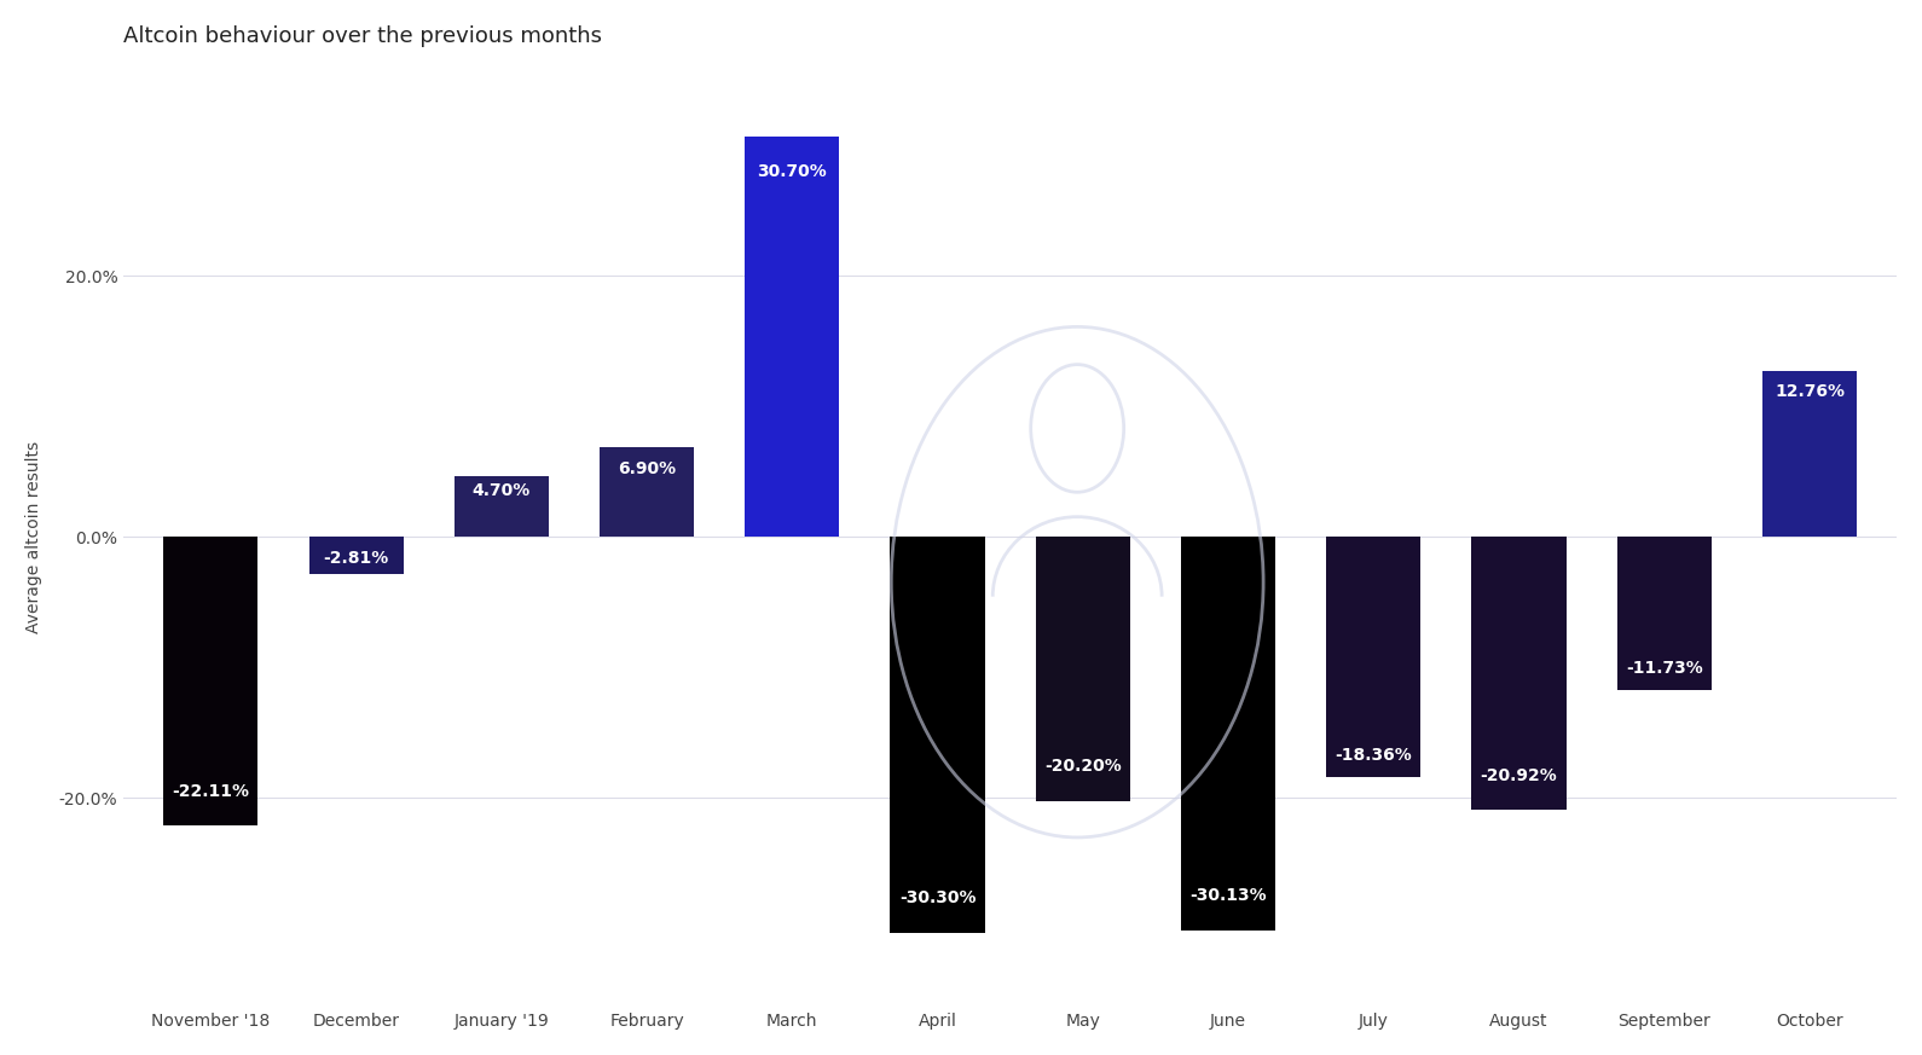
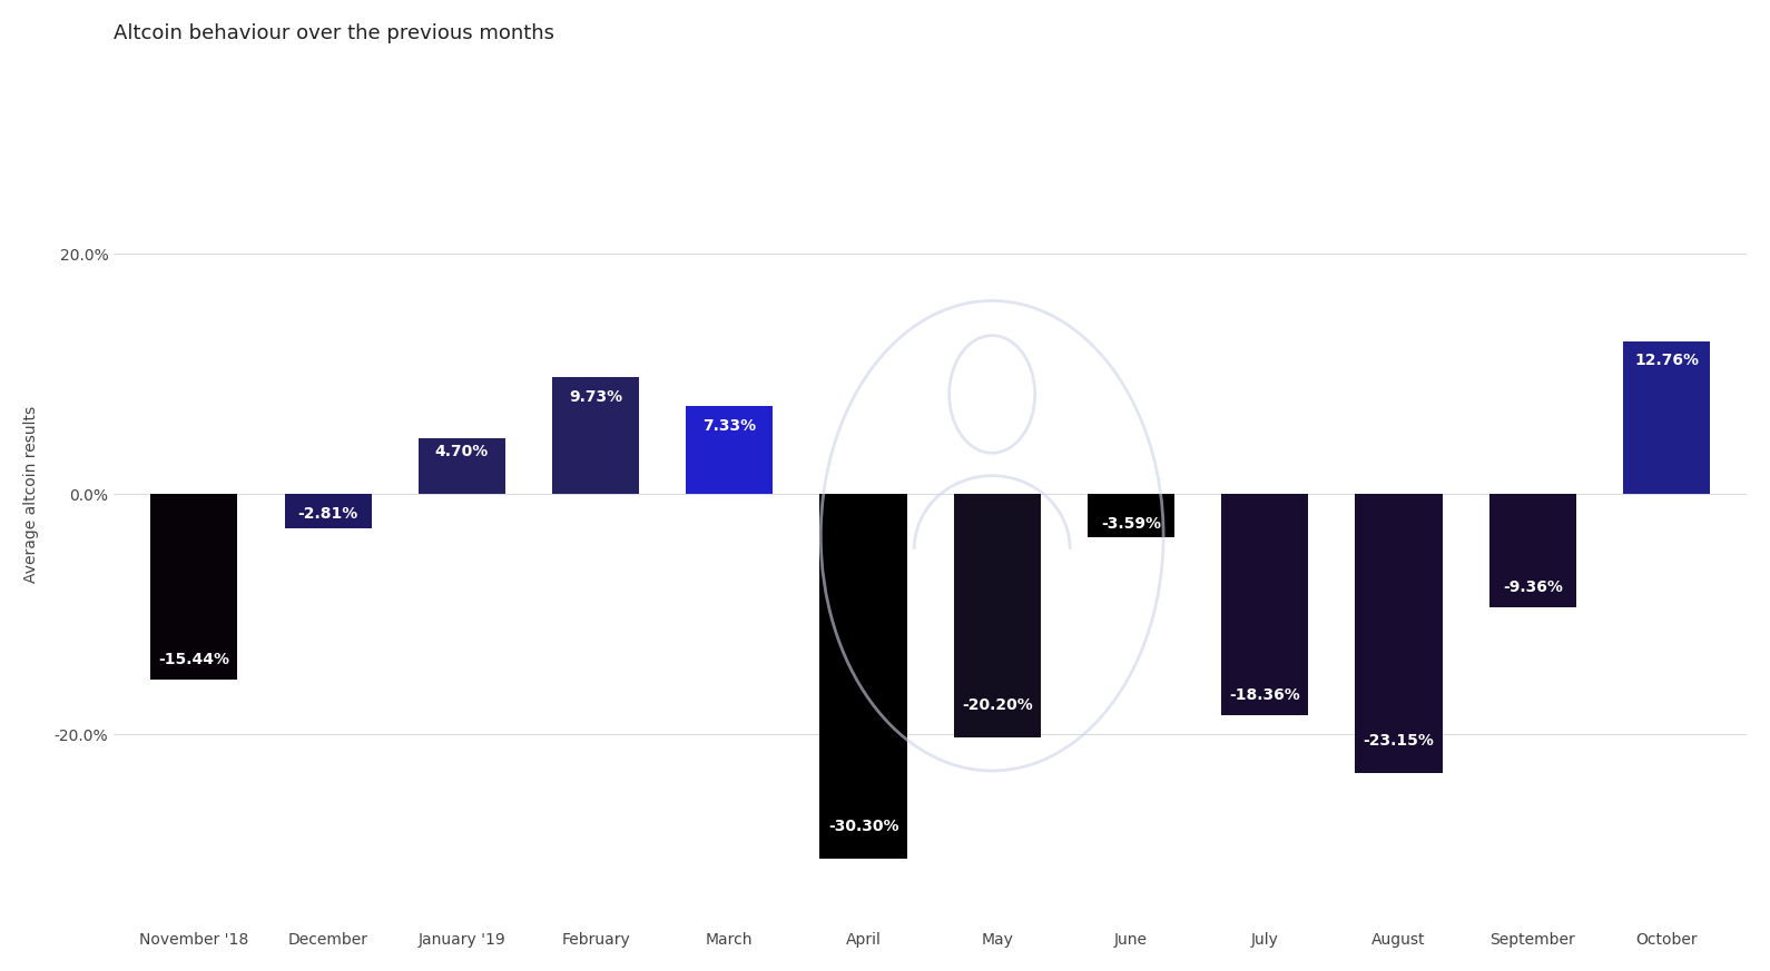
November '18: -22.11% -> -15.44%
February: 6.90% -> 9.73%
March: 30.70% -> 7.33%
June: -30.13% -> -3.59%
August: -20.92% -> -23.15%
September: -11.73% -> -9.36%
